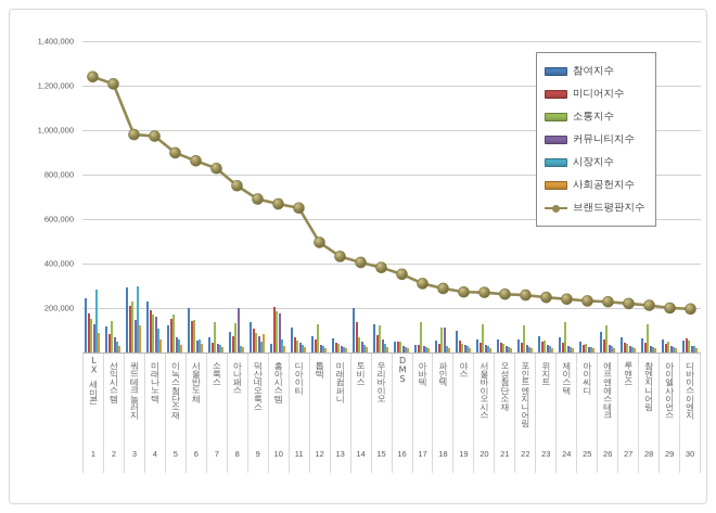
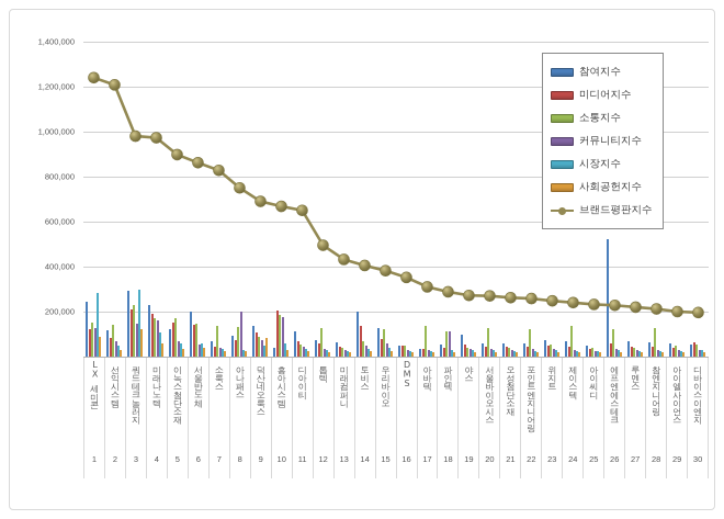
미디어지수/LX세미콘: 180000 -> 120000
참여지수/에프엔에스테크: 90000 -> 520000
